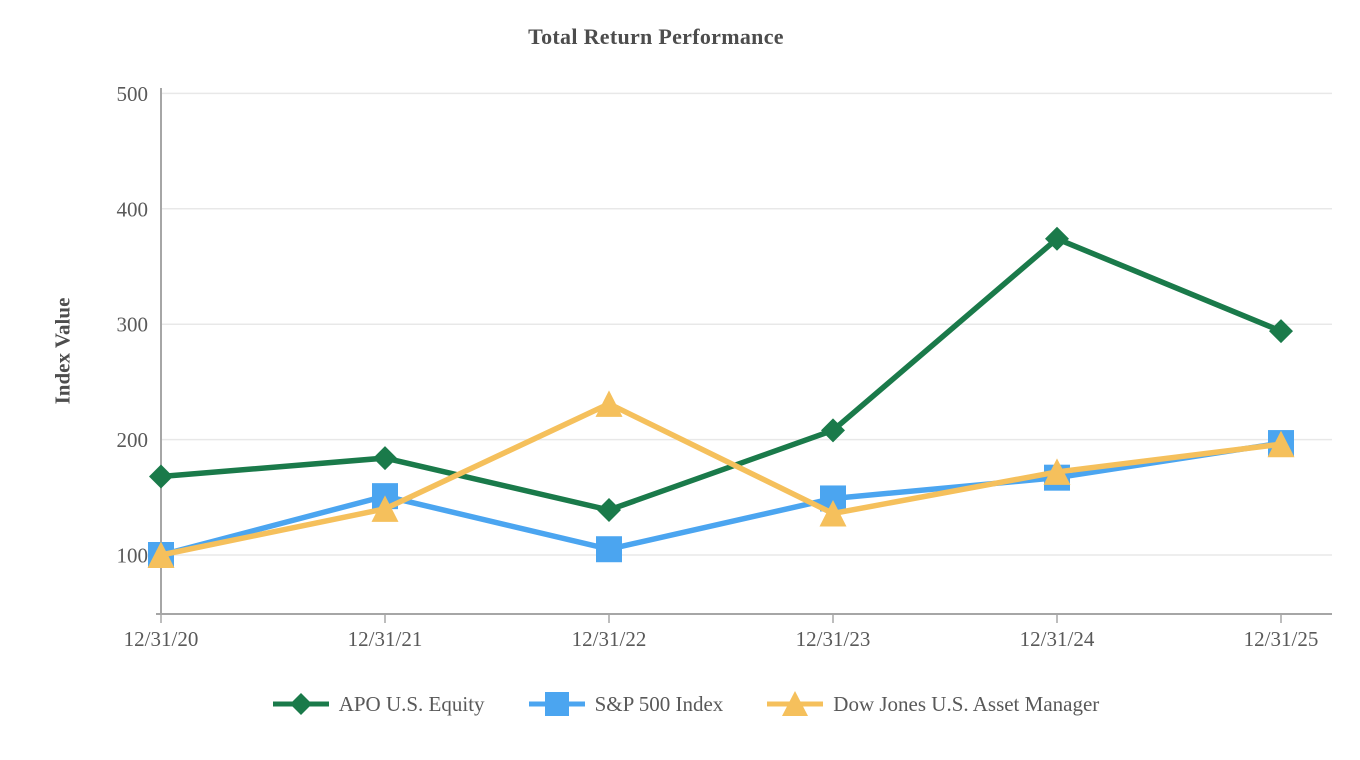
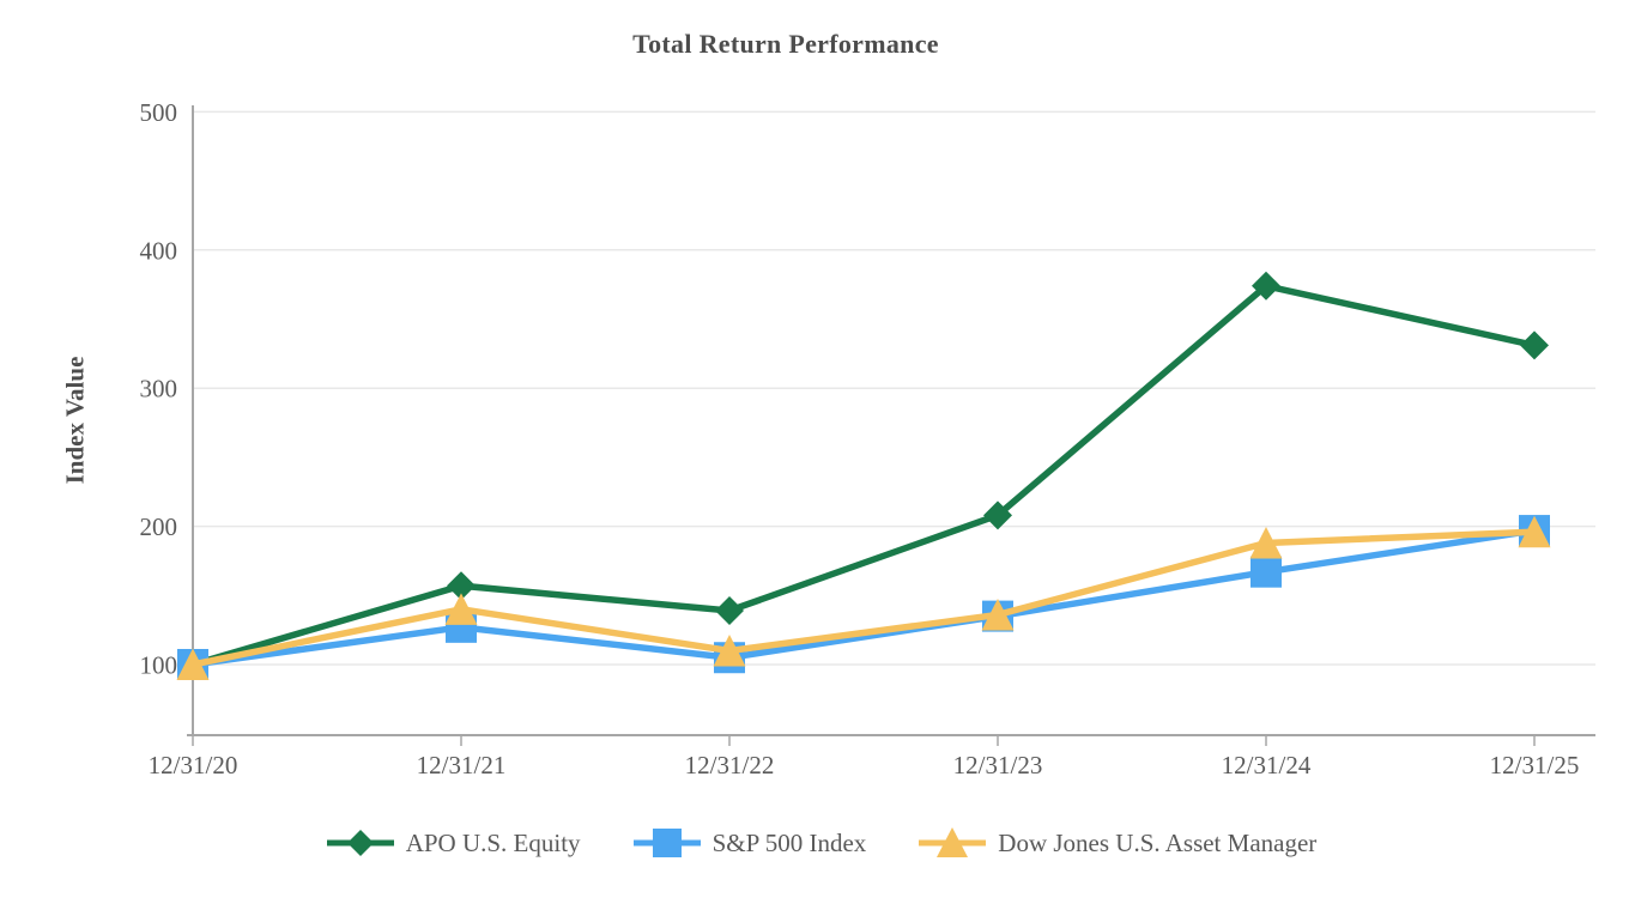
APO U.S. Equity/12/31/20: 168 -> 100
APO U.S. Equity/12/31/21: 184 -> 157
S&P 500 Index/12/31/21: 151 -> 127
Dow Jones U.S. Asset Manager/12/31/22: 231 -> 110
S&P 500 Index/12/31/23: 149 -> 135
Dow Jones U.S. Asset Manager/12/31/24: 172 -> 188
APO U.S. Equity/12/31/25: 294 -> 331
